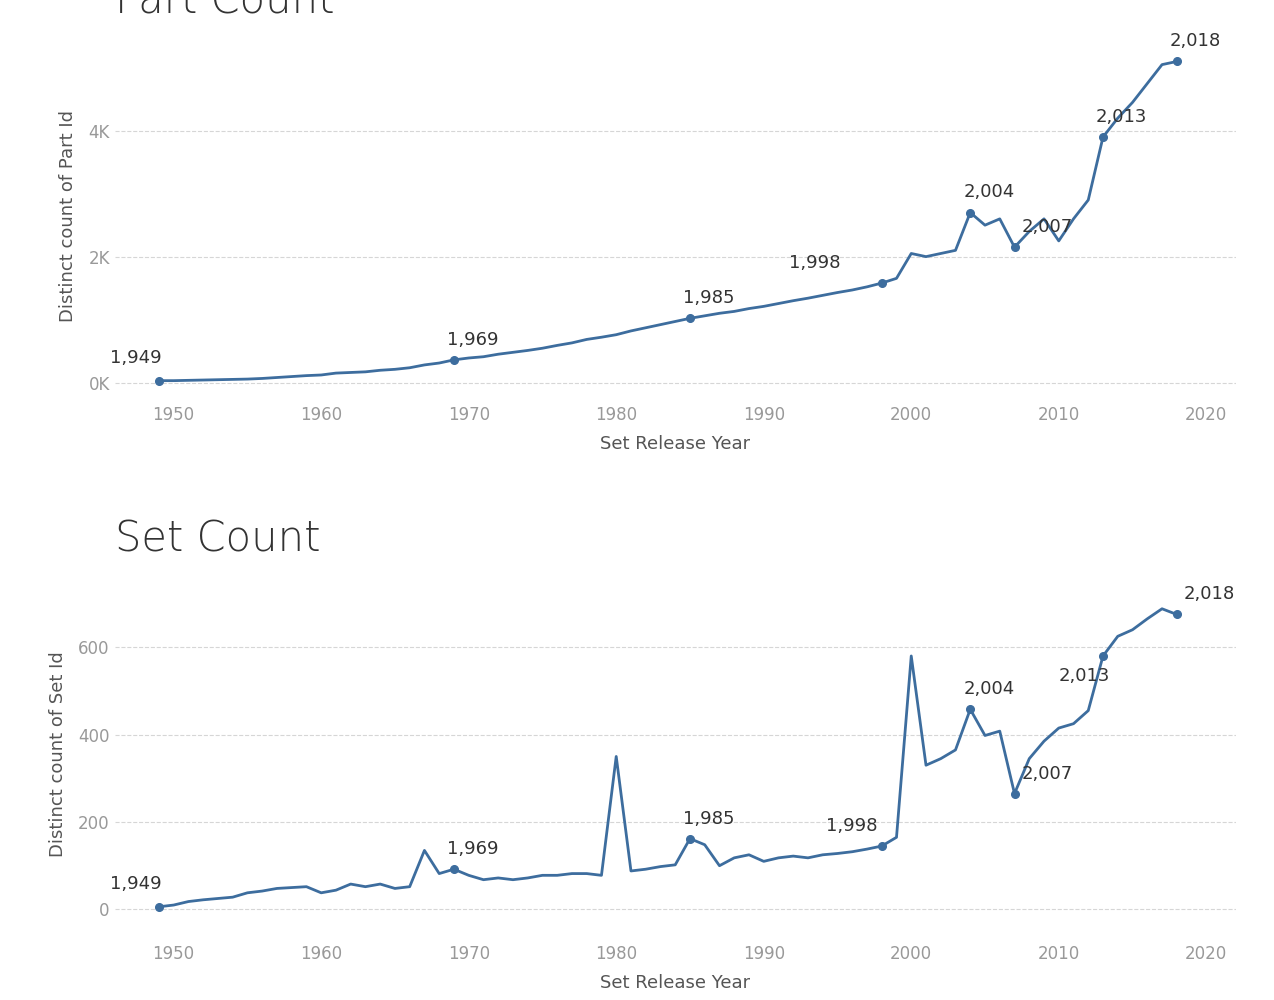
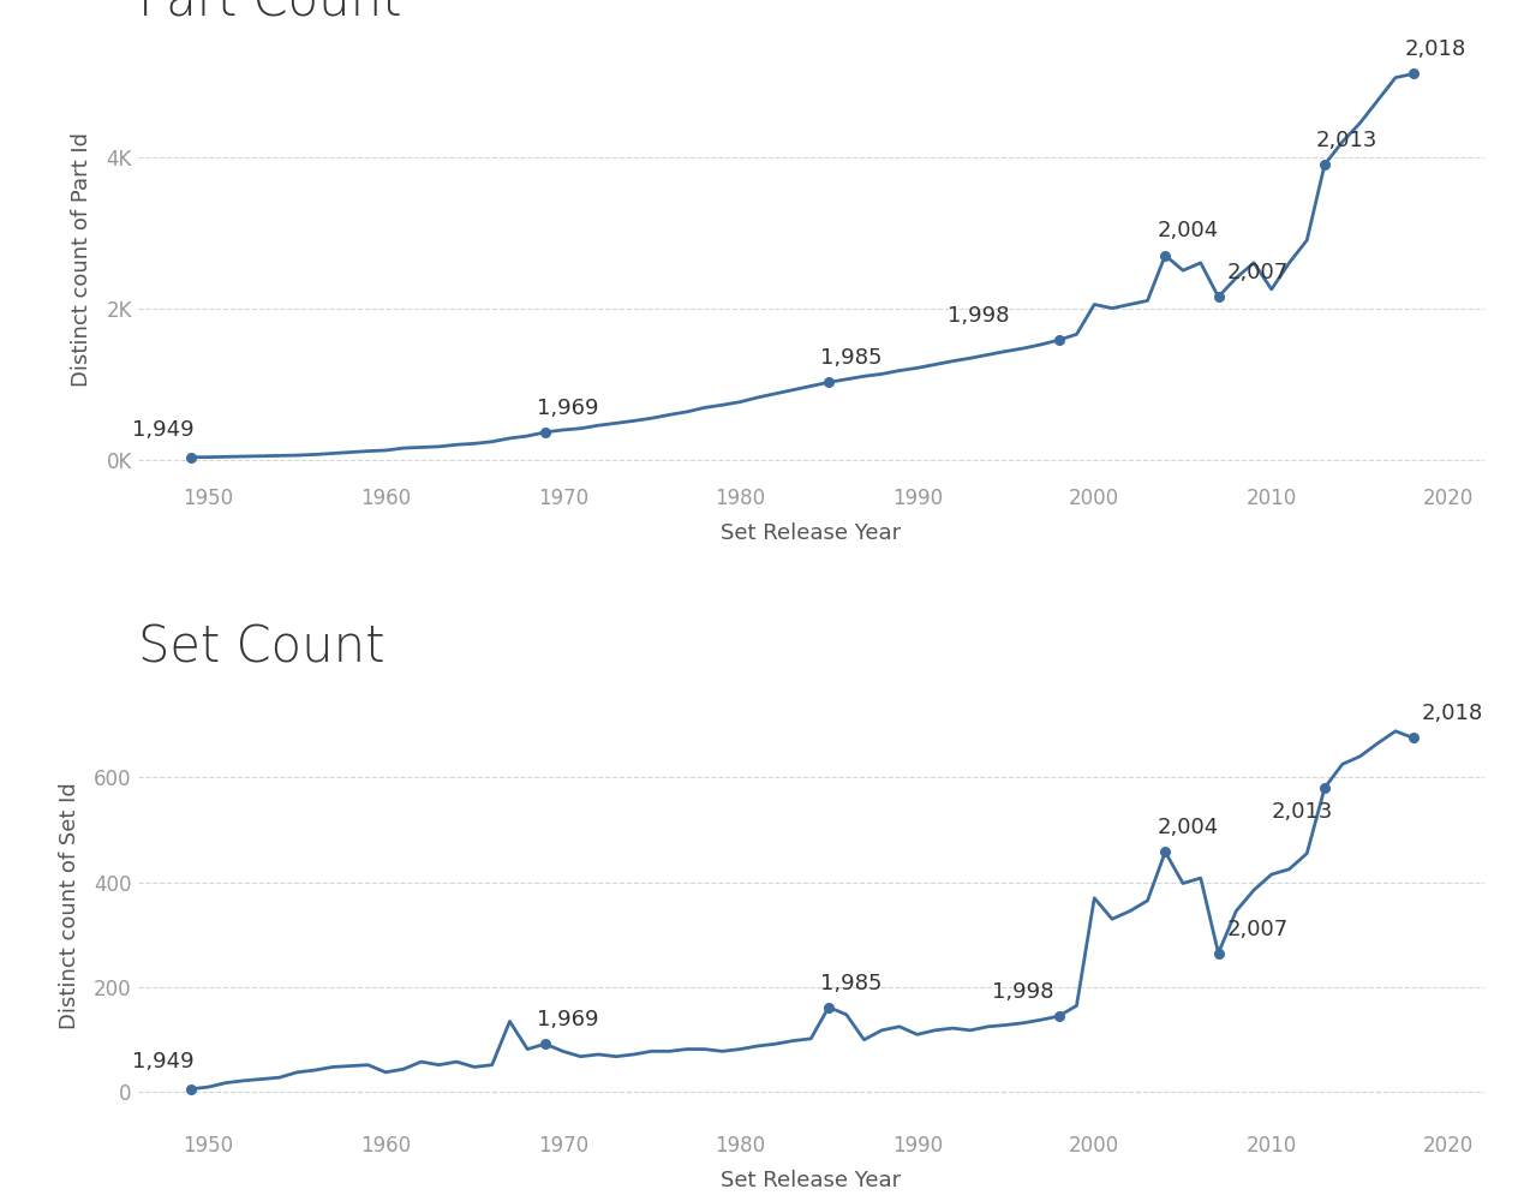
Set Count/1980: 350 -> 82
Set Count/2000: 580 -> 370
